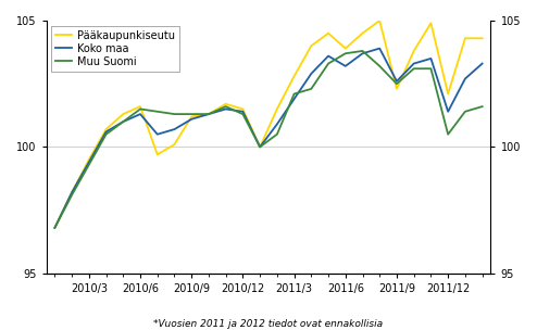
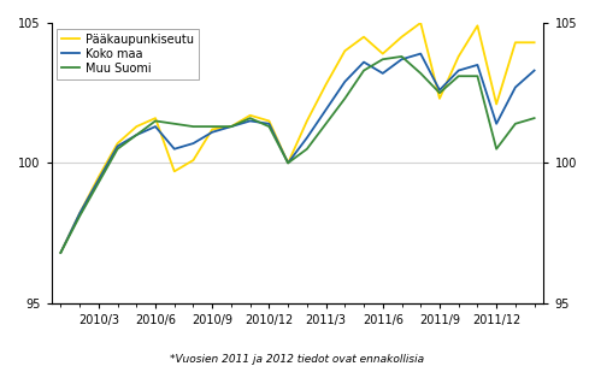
Muu Suomi/2011/3: 102.1 -> 101.4
